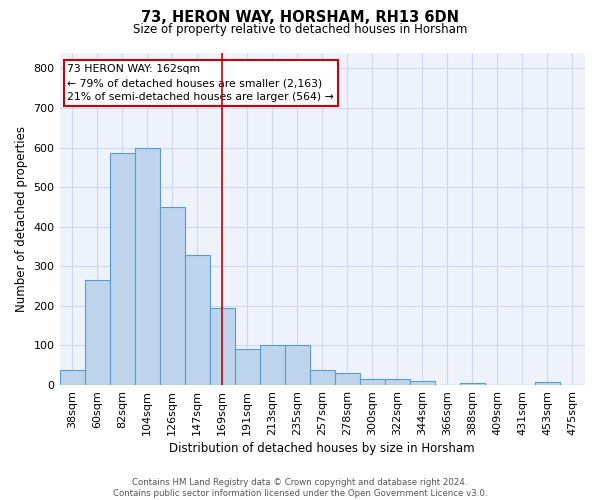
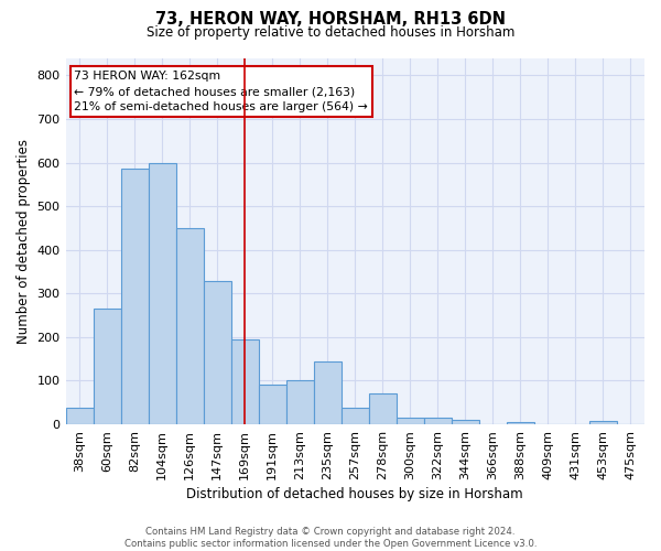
235sqm: 102 -> 145
278sqm: 30 -> 70
